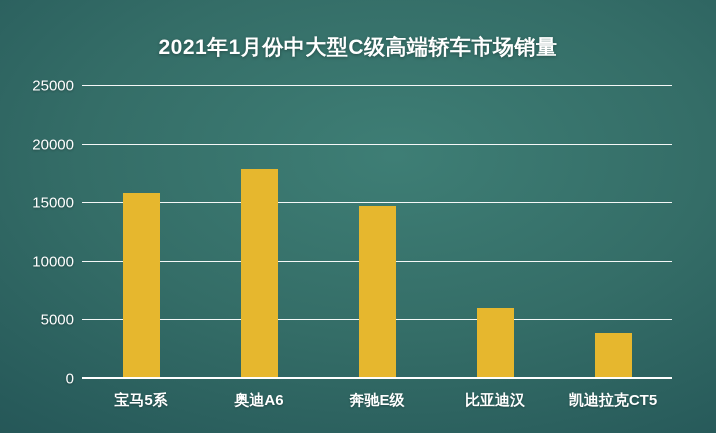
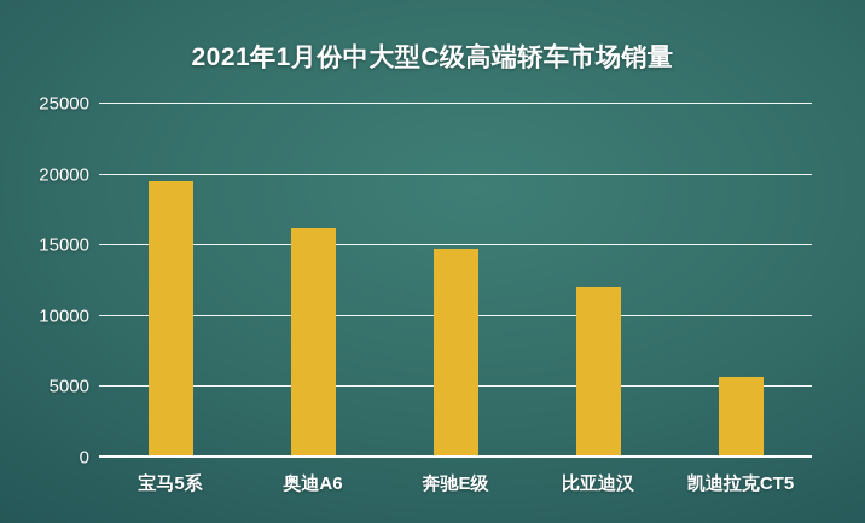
宝马5系: 15900 -> 19500
奥迪A6: 17900 -> 16200
比亚迪汉: 6100 -> 12000
凯迪拉克CT5: 3900 -> 5700
